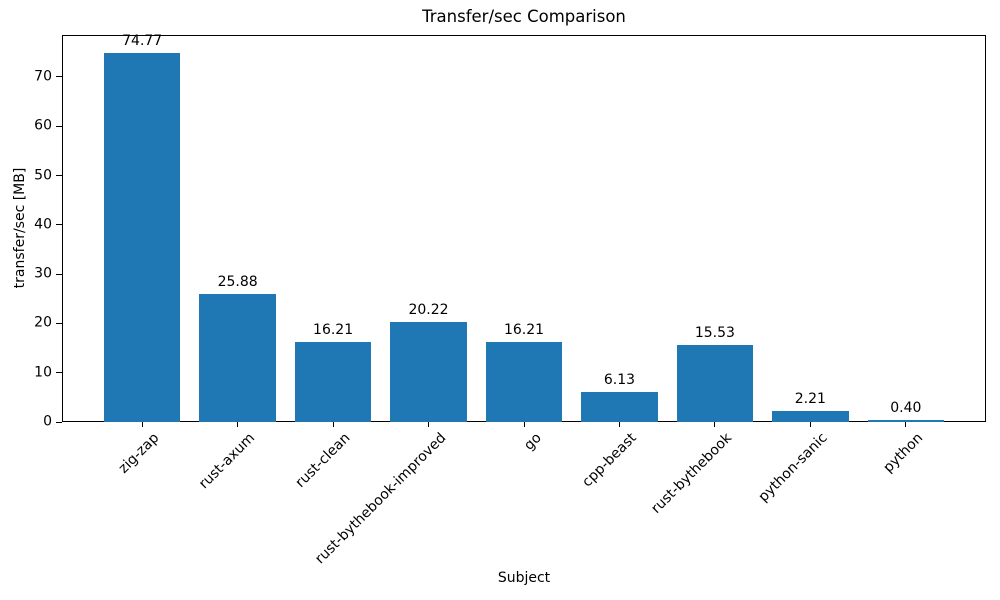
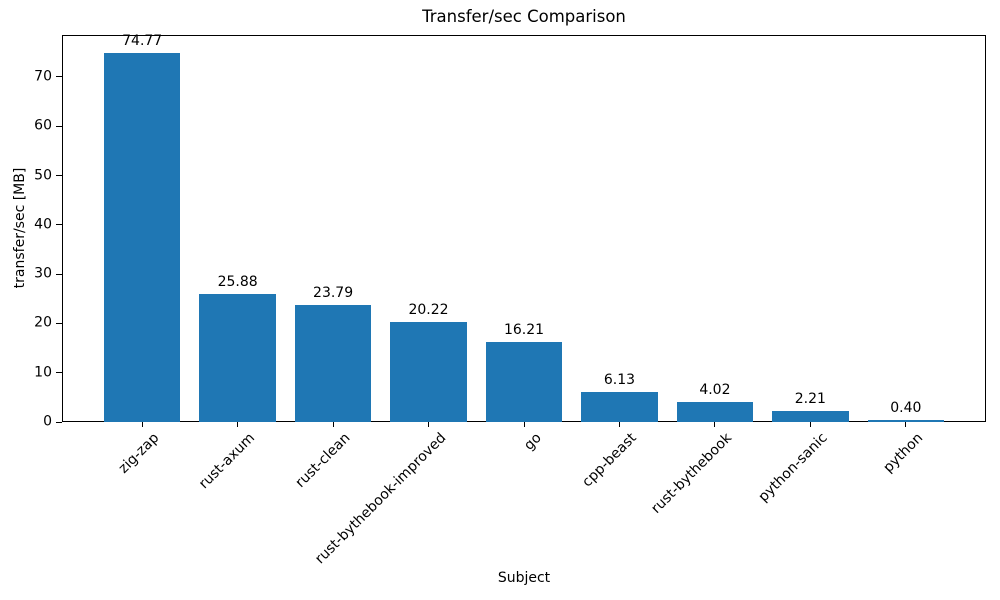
rust-clean: 16.21 -> 23.79
rust-bythebook: 15.53 -> 4.02
